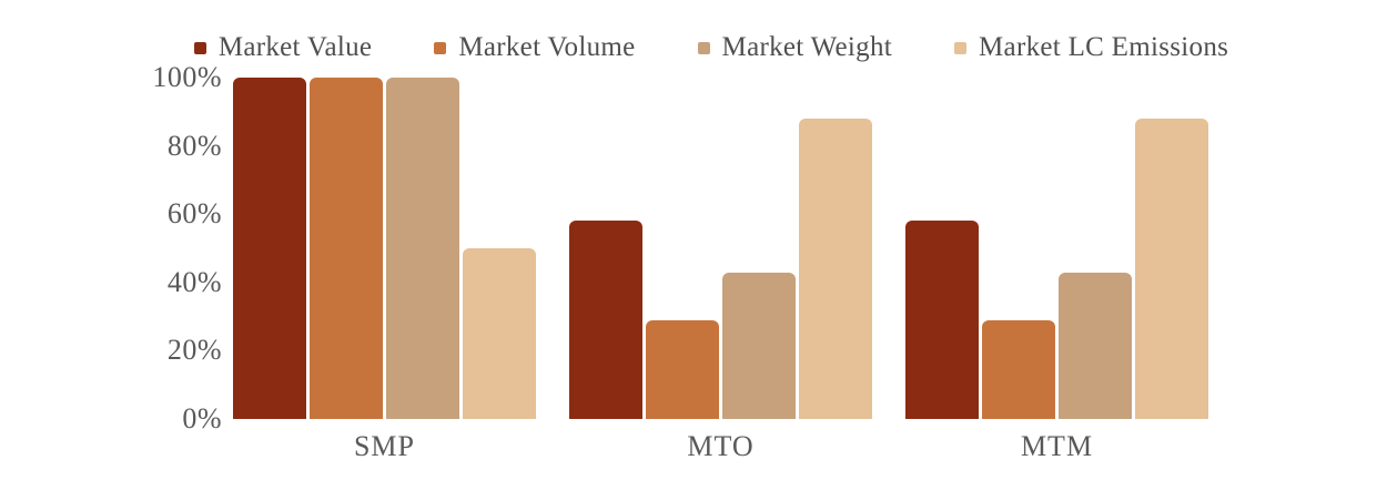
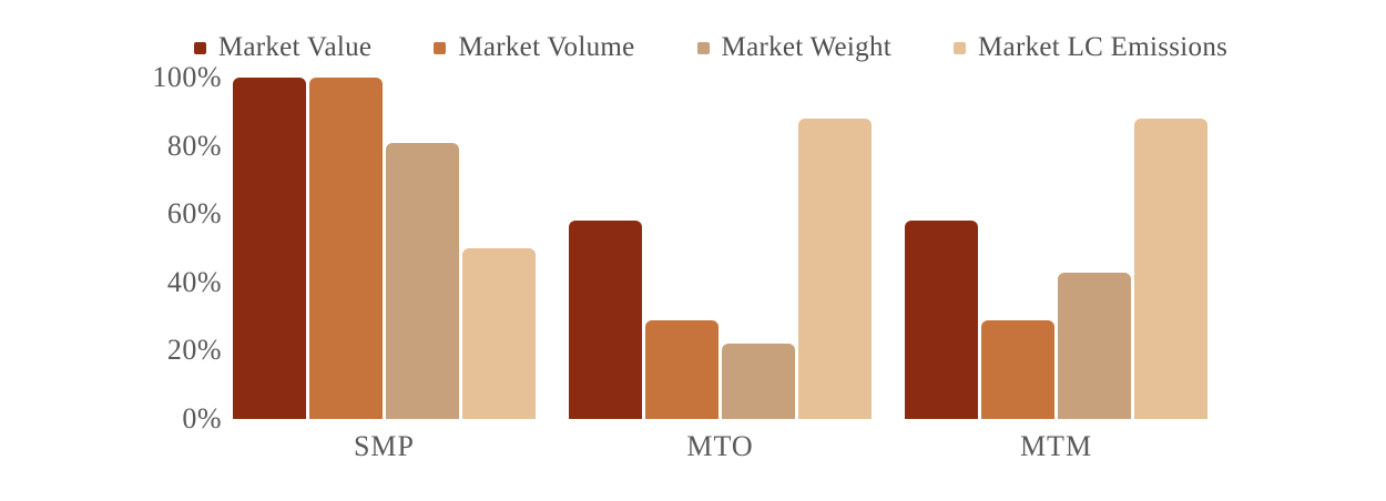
Market Weight/SMP: 100% -> 81%
Market Weight/MTO: 43% -> 22%
